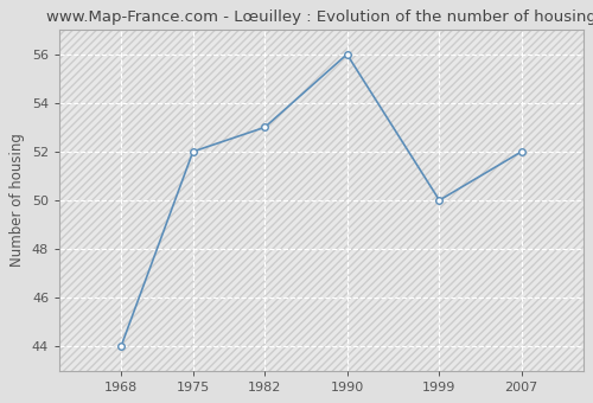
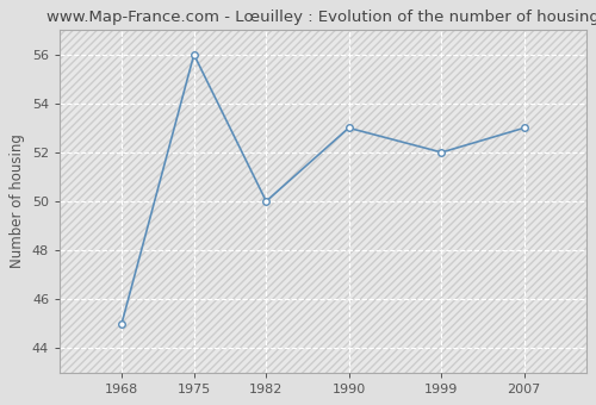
1968: 44 -> 45
1975: 52 -> 56
1982: 53 -> 50
1990: 56 -> 53
1999: 50 -> 52
2007: 52 -> 53
